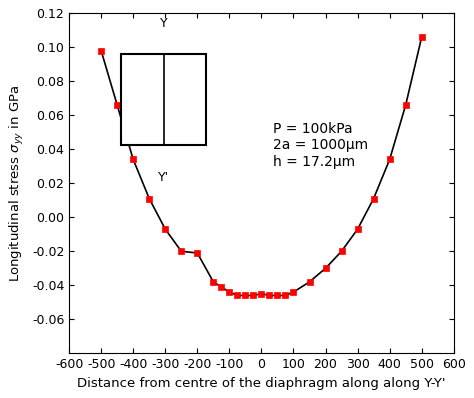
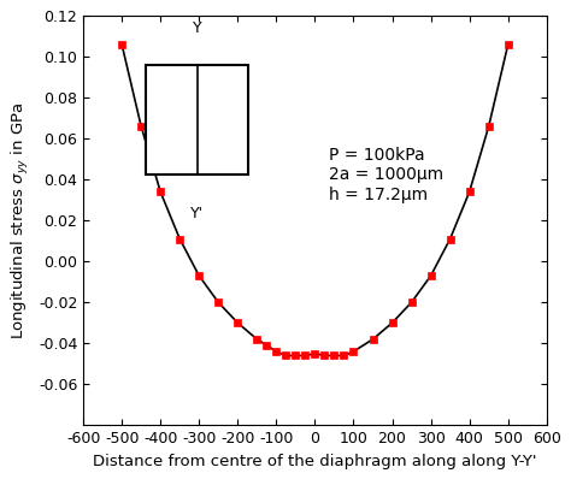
-500: 0.098 -> 0.106
-200: -0.021 -> -0.030
